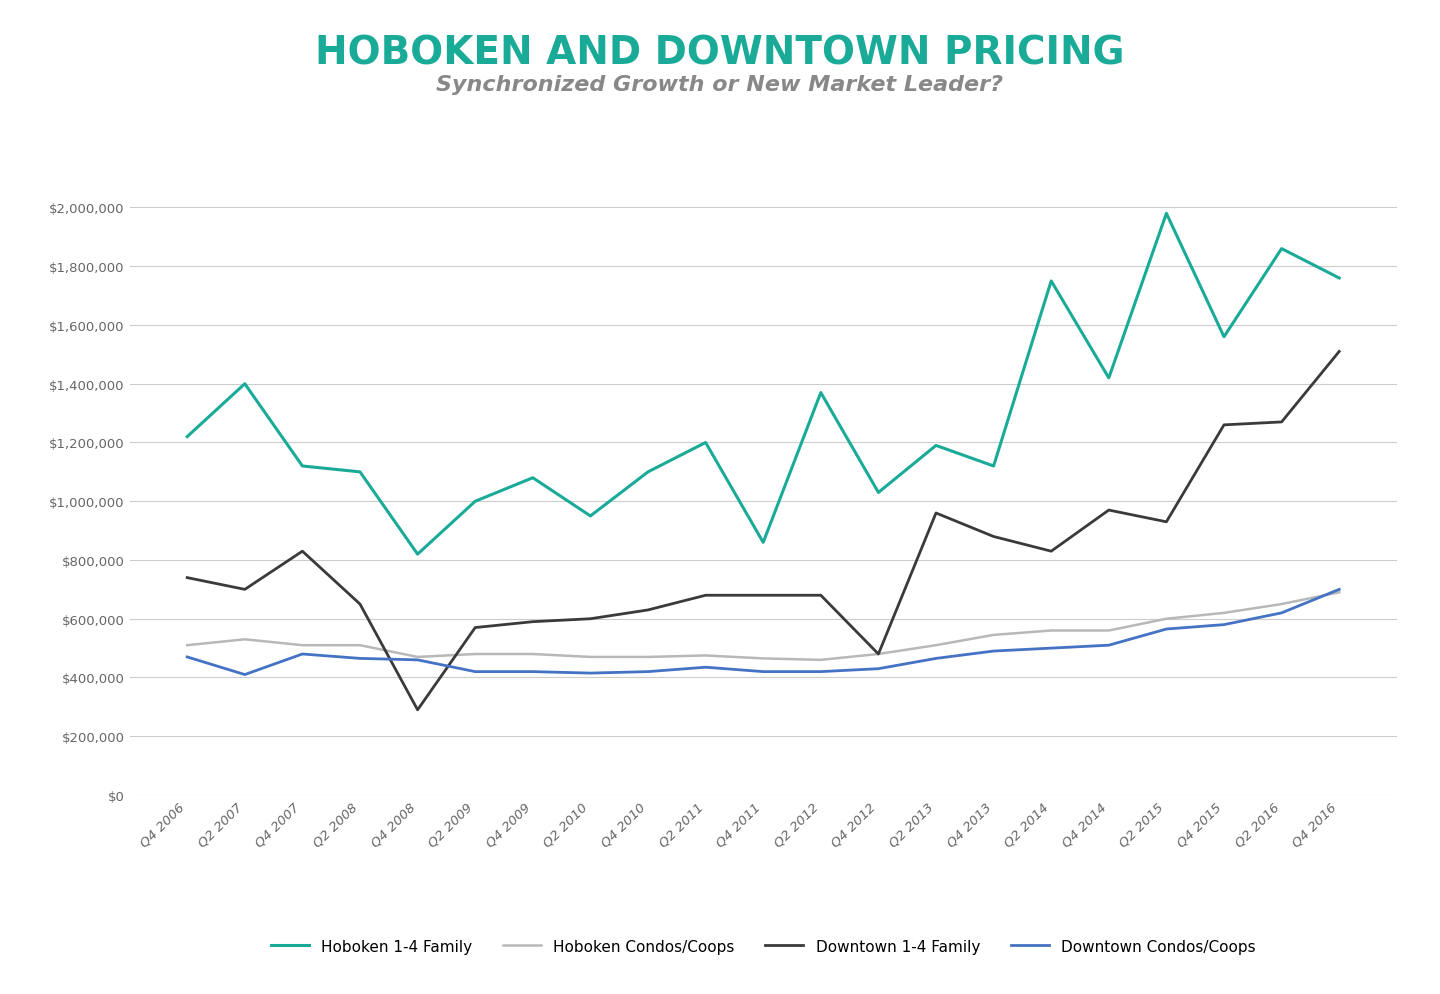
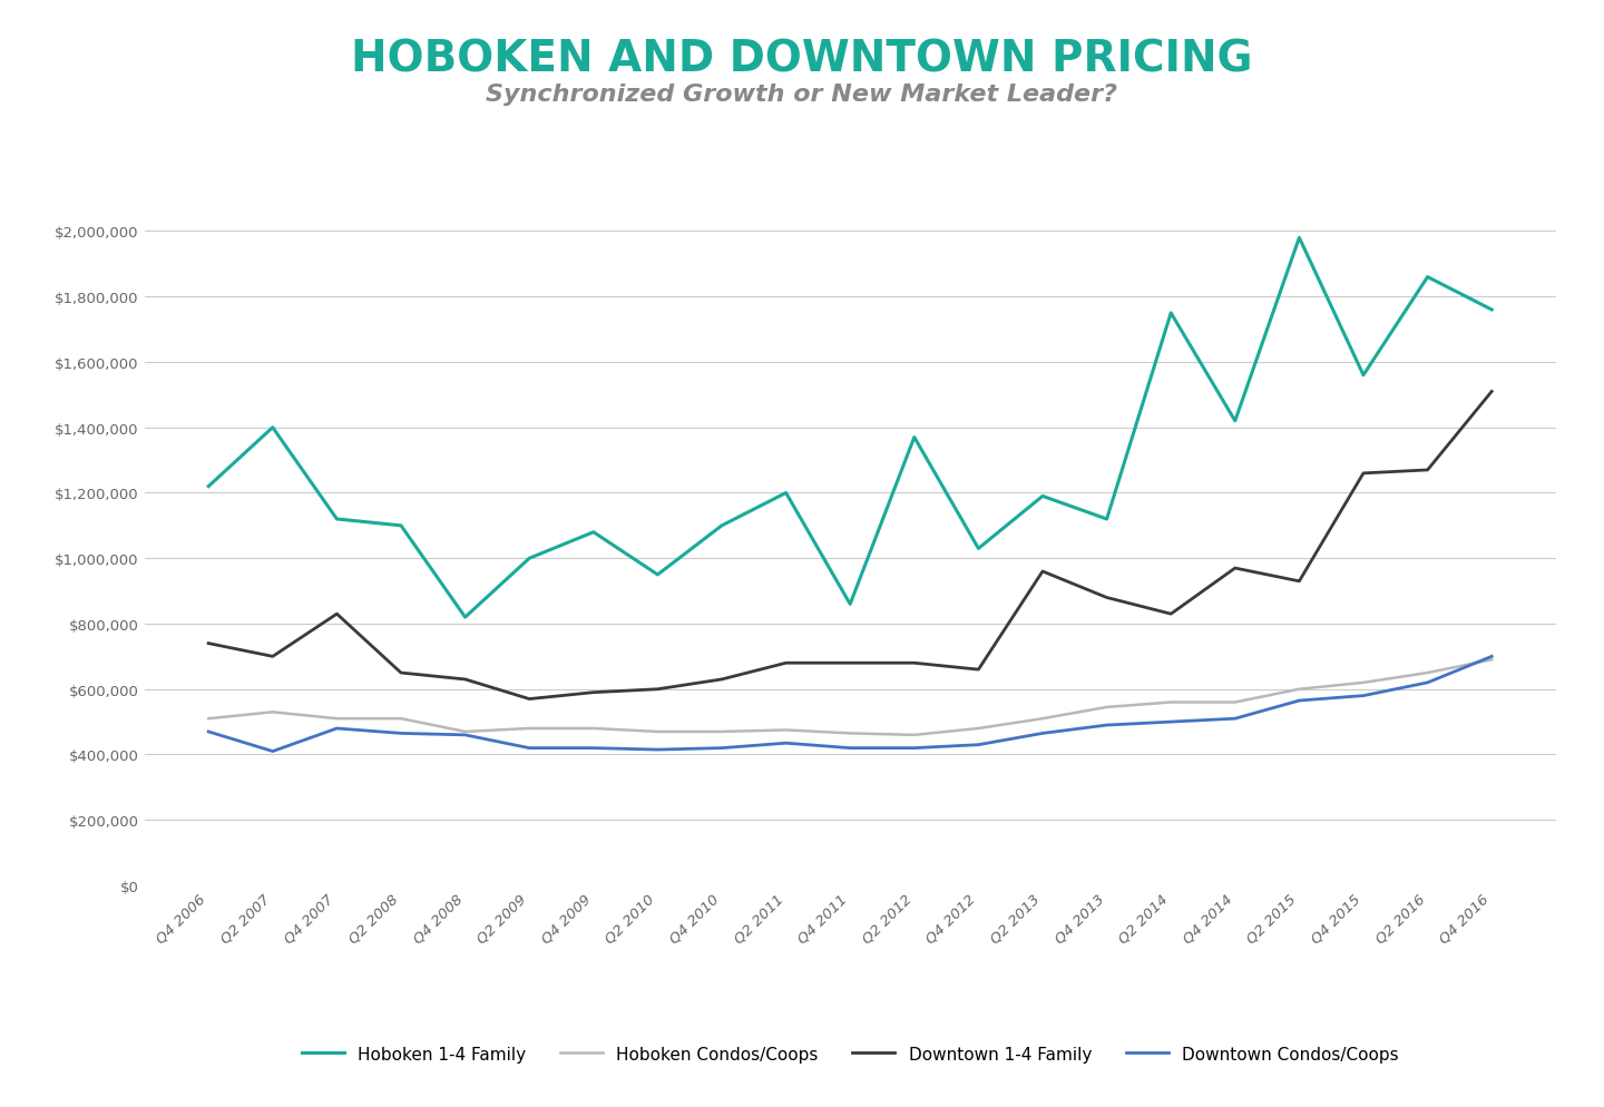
Downtown 1-4 Family/Q4 2008: $290,000 -> $630,000
Downtown 1-4 Family/Q4 2012: $480,000 -> $660,000
